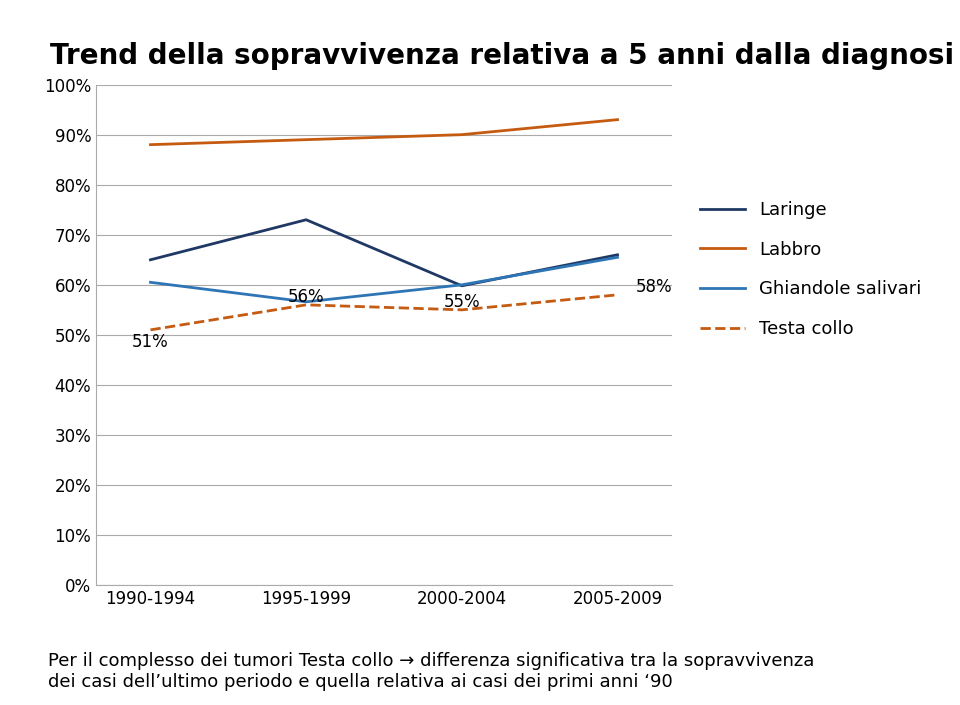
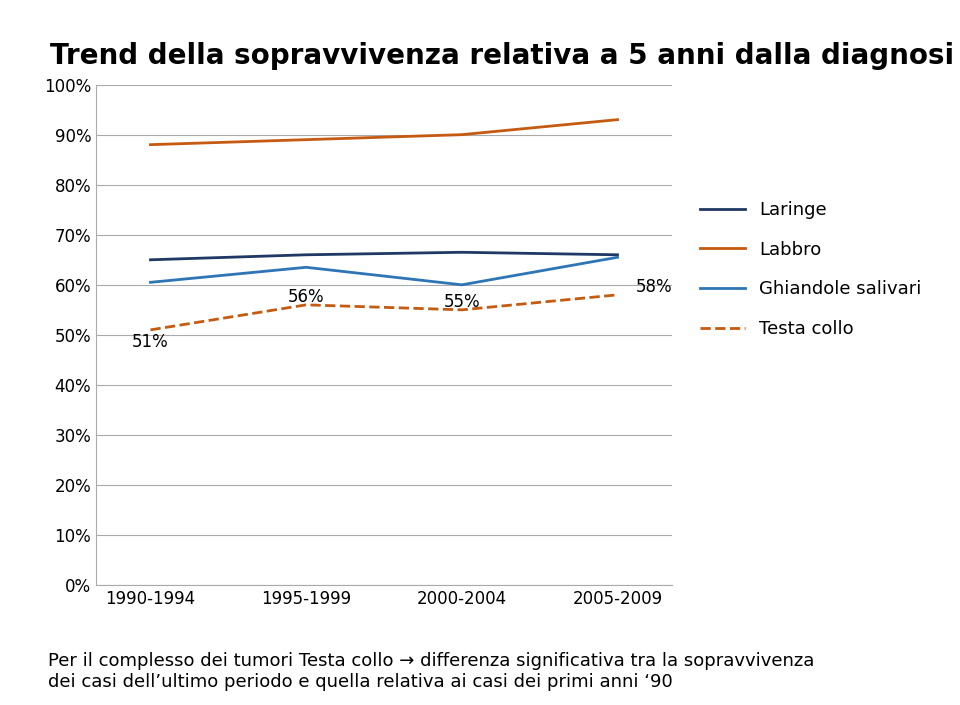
Laringe/1995-1999: 73.0% -> 66.0%
Ghiandole salivari/1995-1999: 56.6% -> 63.5%
Laringe/2000-2004: 59.8% -> 66.5%
